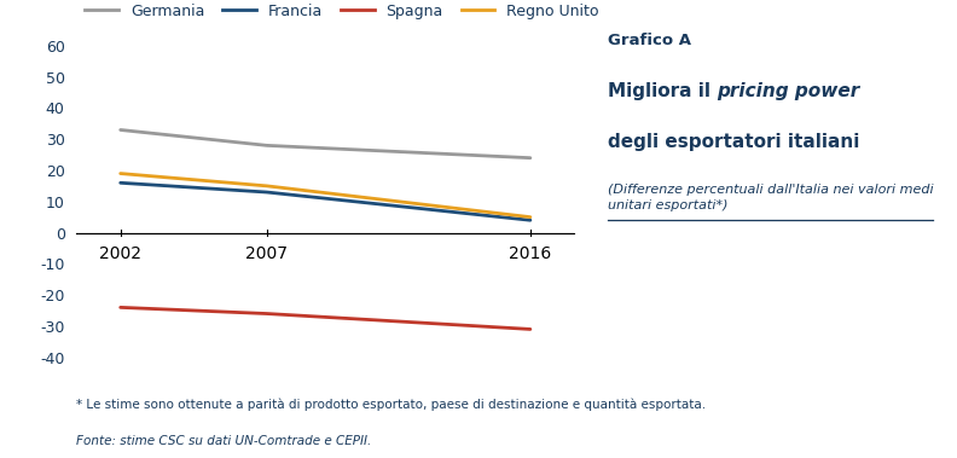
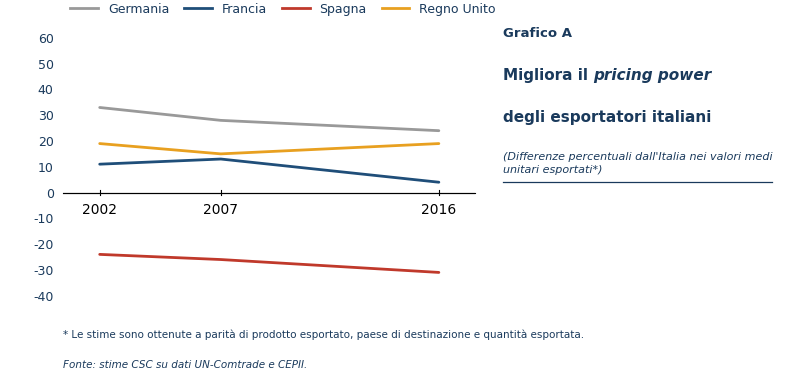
Francia/2002: 16 -> 11
Regno Unito/2016: 5 -> 19
